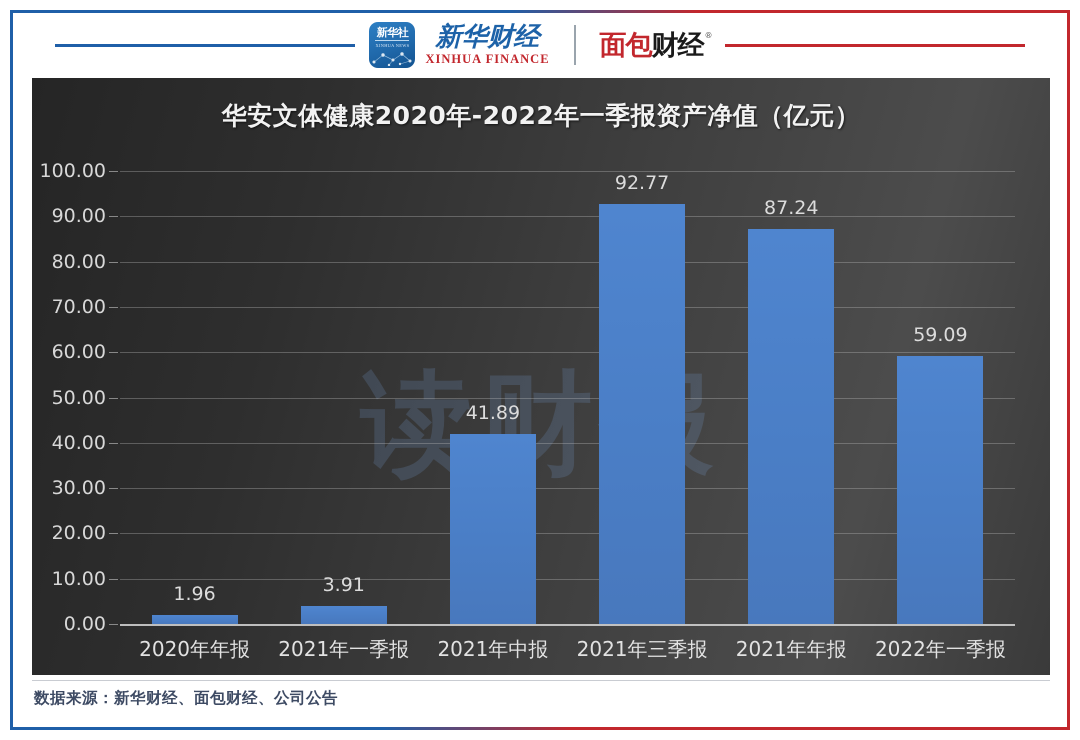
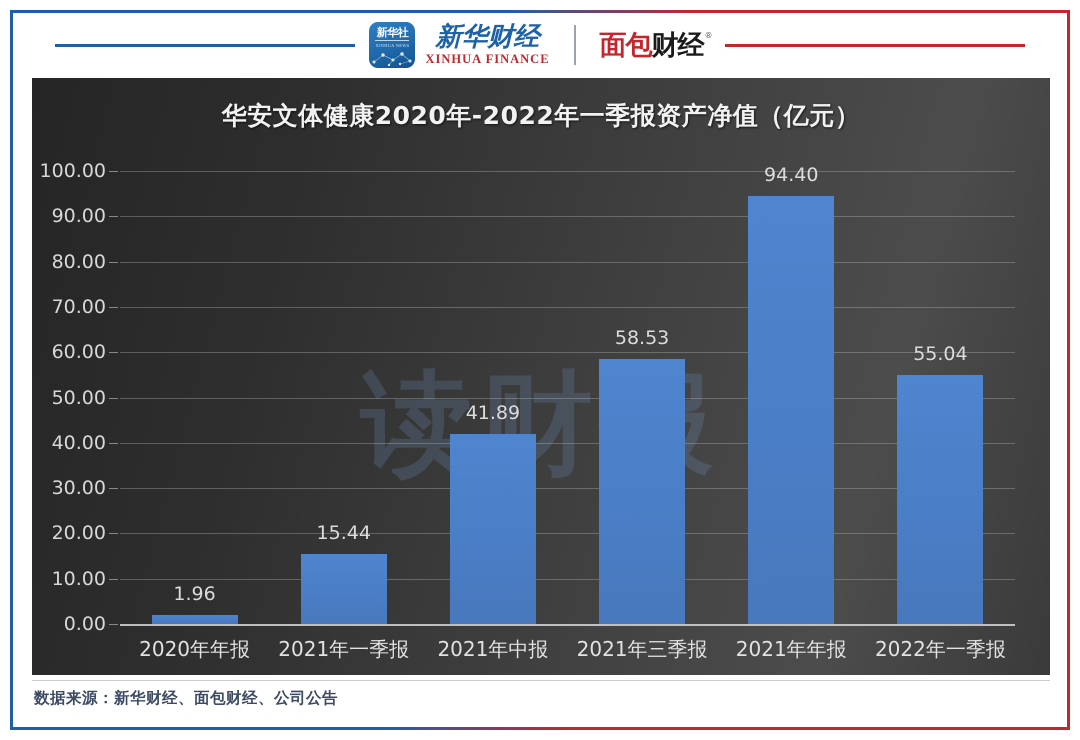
2021年一季报: 3.91 -> 15.44
2021年三季报: 92.77 -> 58.53
2021年年报: 87.24 -> 94.40
2022年一季报: 59.09 -> 55.04
